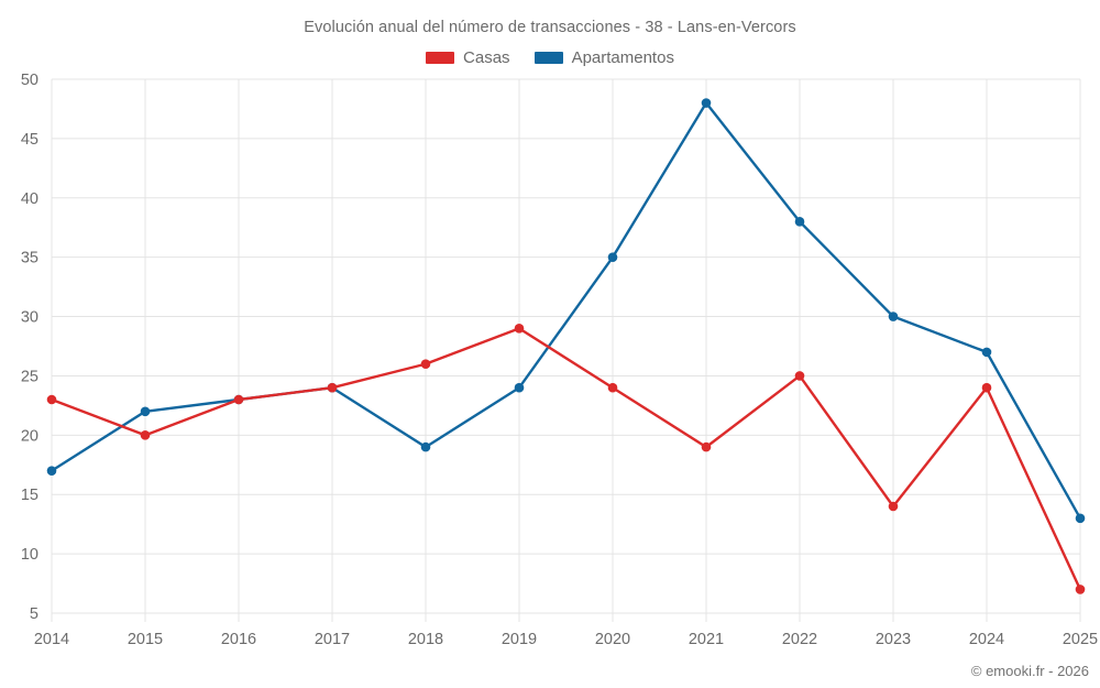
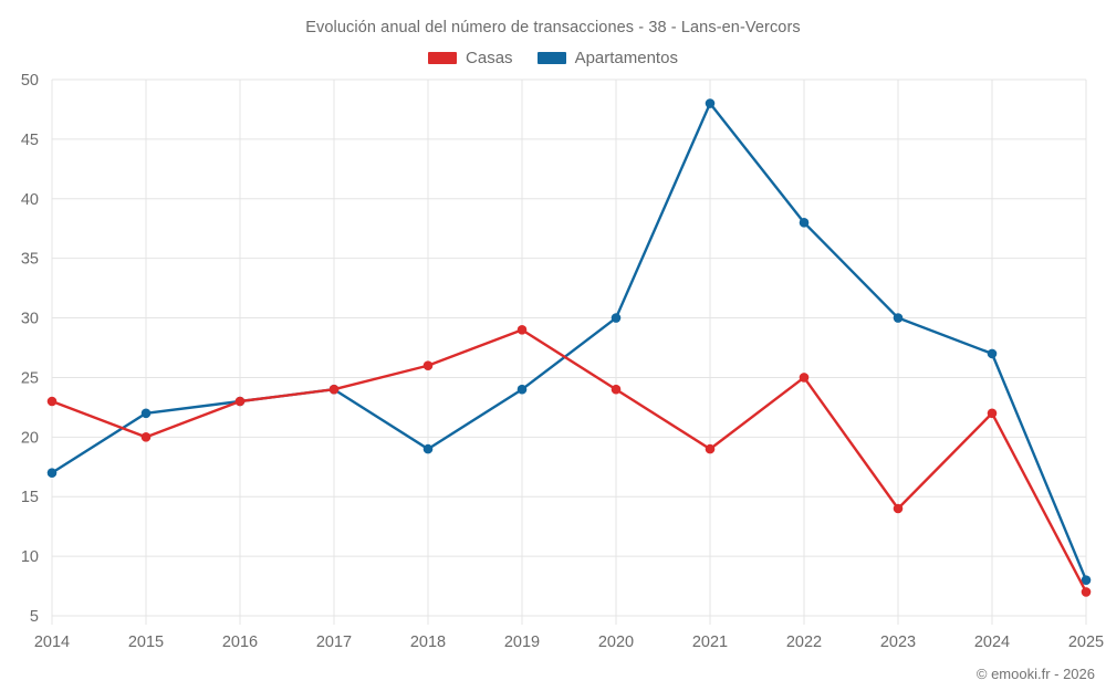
Apartamentos/2020: 35 -> 30
Casas/2024: 24 -> 22
Apartamentos/2025: 13 -> 8
